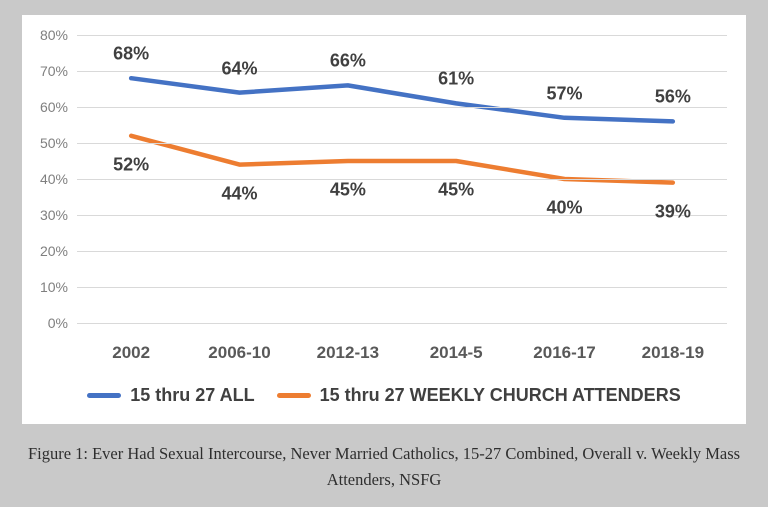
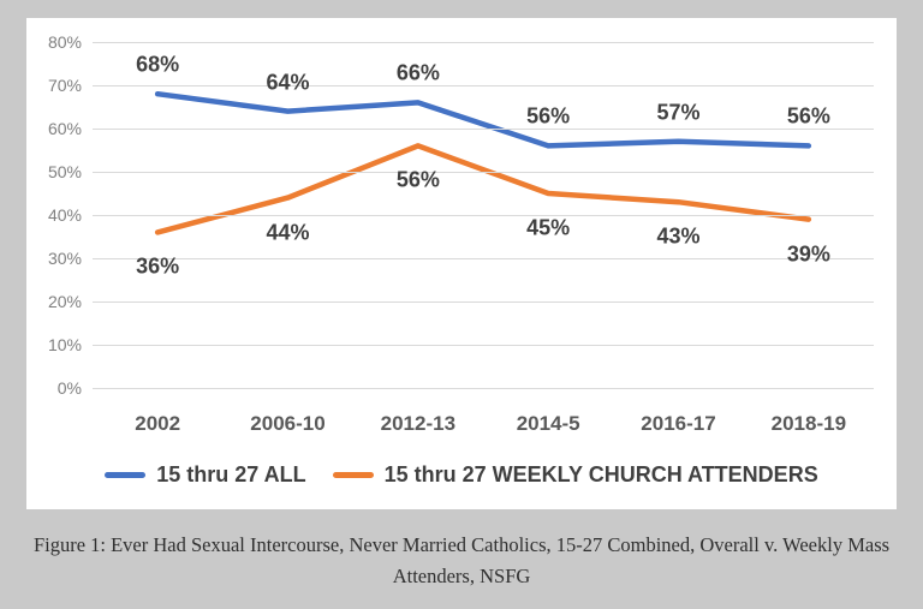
15 thru 27 WEEKLY CHURCH ATTENDERS/2002: 52% -> 36%
15 thru 27 WEEKLY CHURCH ATTENDERS/2012-13: 45% -> 56%
15 thru 27 ALL/2014-5: 61% -> 56%
15 thru 27 WEEKLY CHURCH ATTENDERS/2016-17: 40% -> 43%
